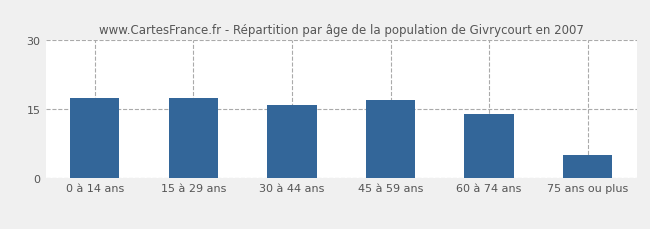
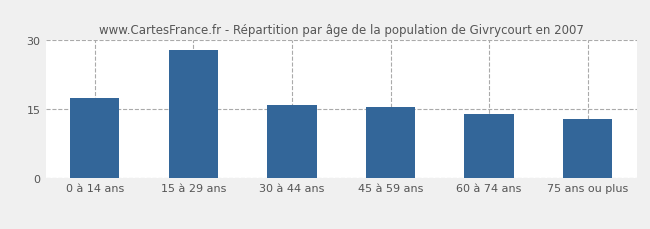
15 à 29 ans: 17.5 -> 28.0
45 à 59 ans: 17.0 -> 15.5
75 ans ou plus: 5.0 -> 13.0
